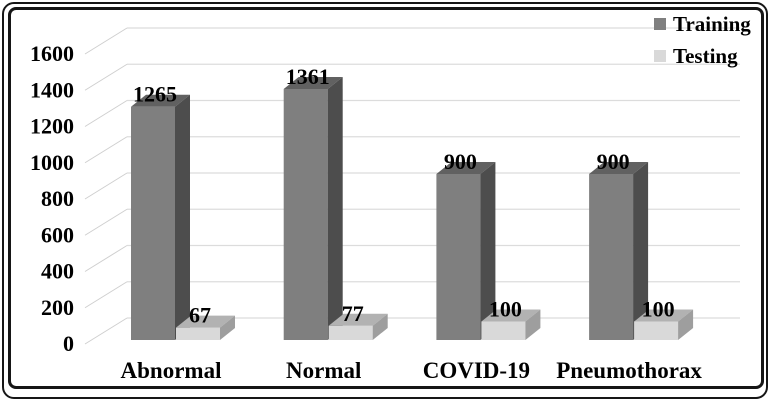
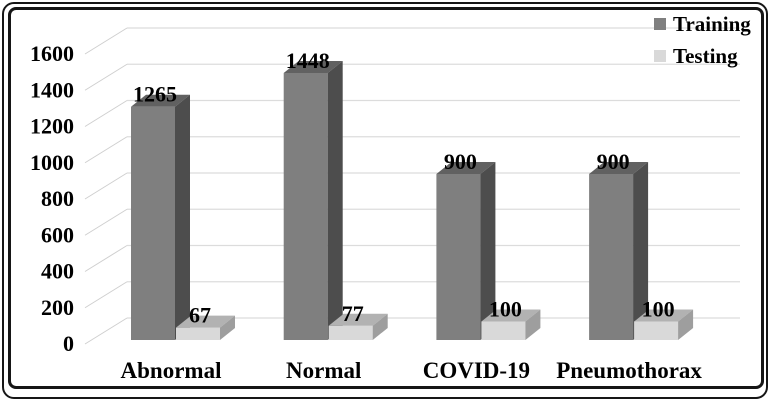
Training/Normal: 1361 -> 1448
